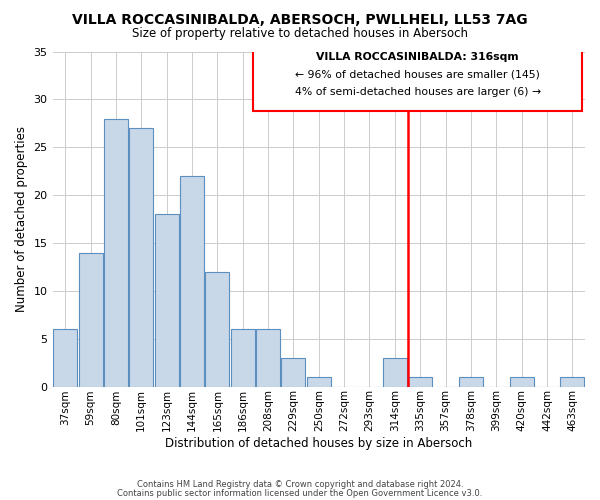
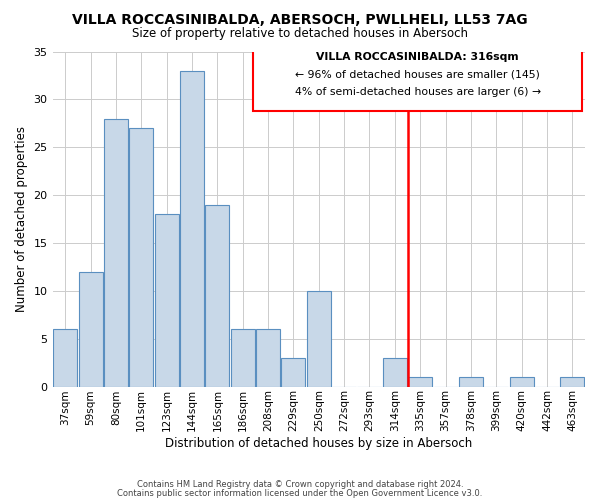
59sqm: 14 -> 12
144sqm: 22 -> 33
165sqm: 12 -> 19
250sqm: 1 -> 10
